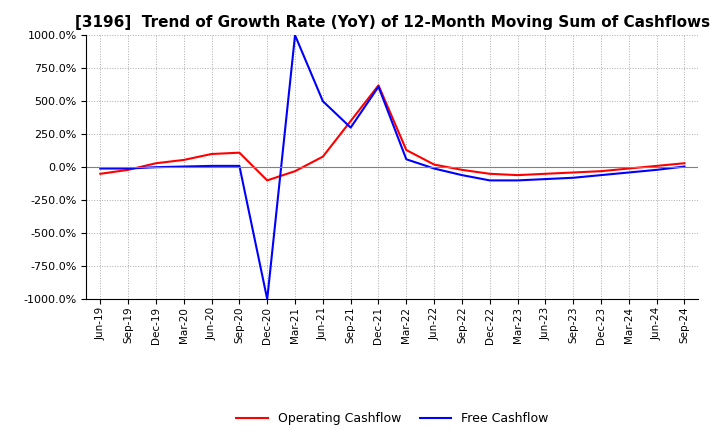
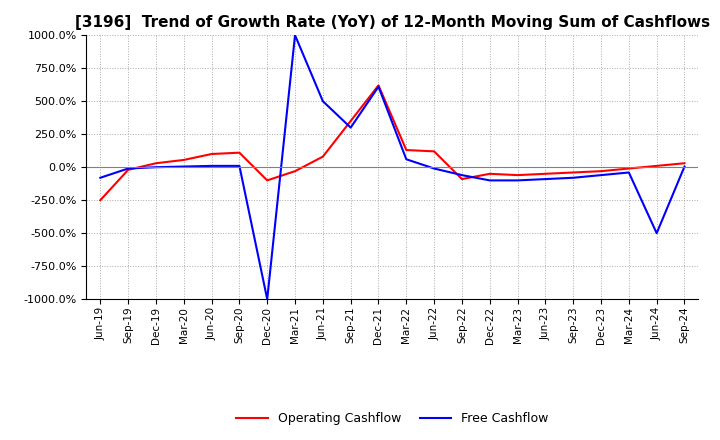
Operating Cashflow/Jun-19: -50% -> -250%
Free Cashflow/Jun-19: -10% -> -80%
Operating Cashflow/Jun-22: 20% -> 120%
Operating Cashflow/Sep-22: -20% -> -90%
Free Cashflow/Jun-24: -20% -> -500%
